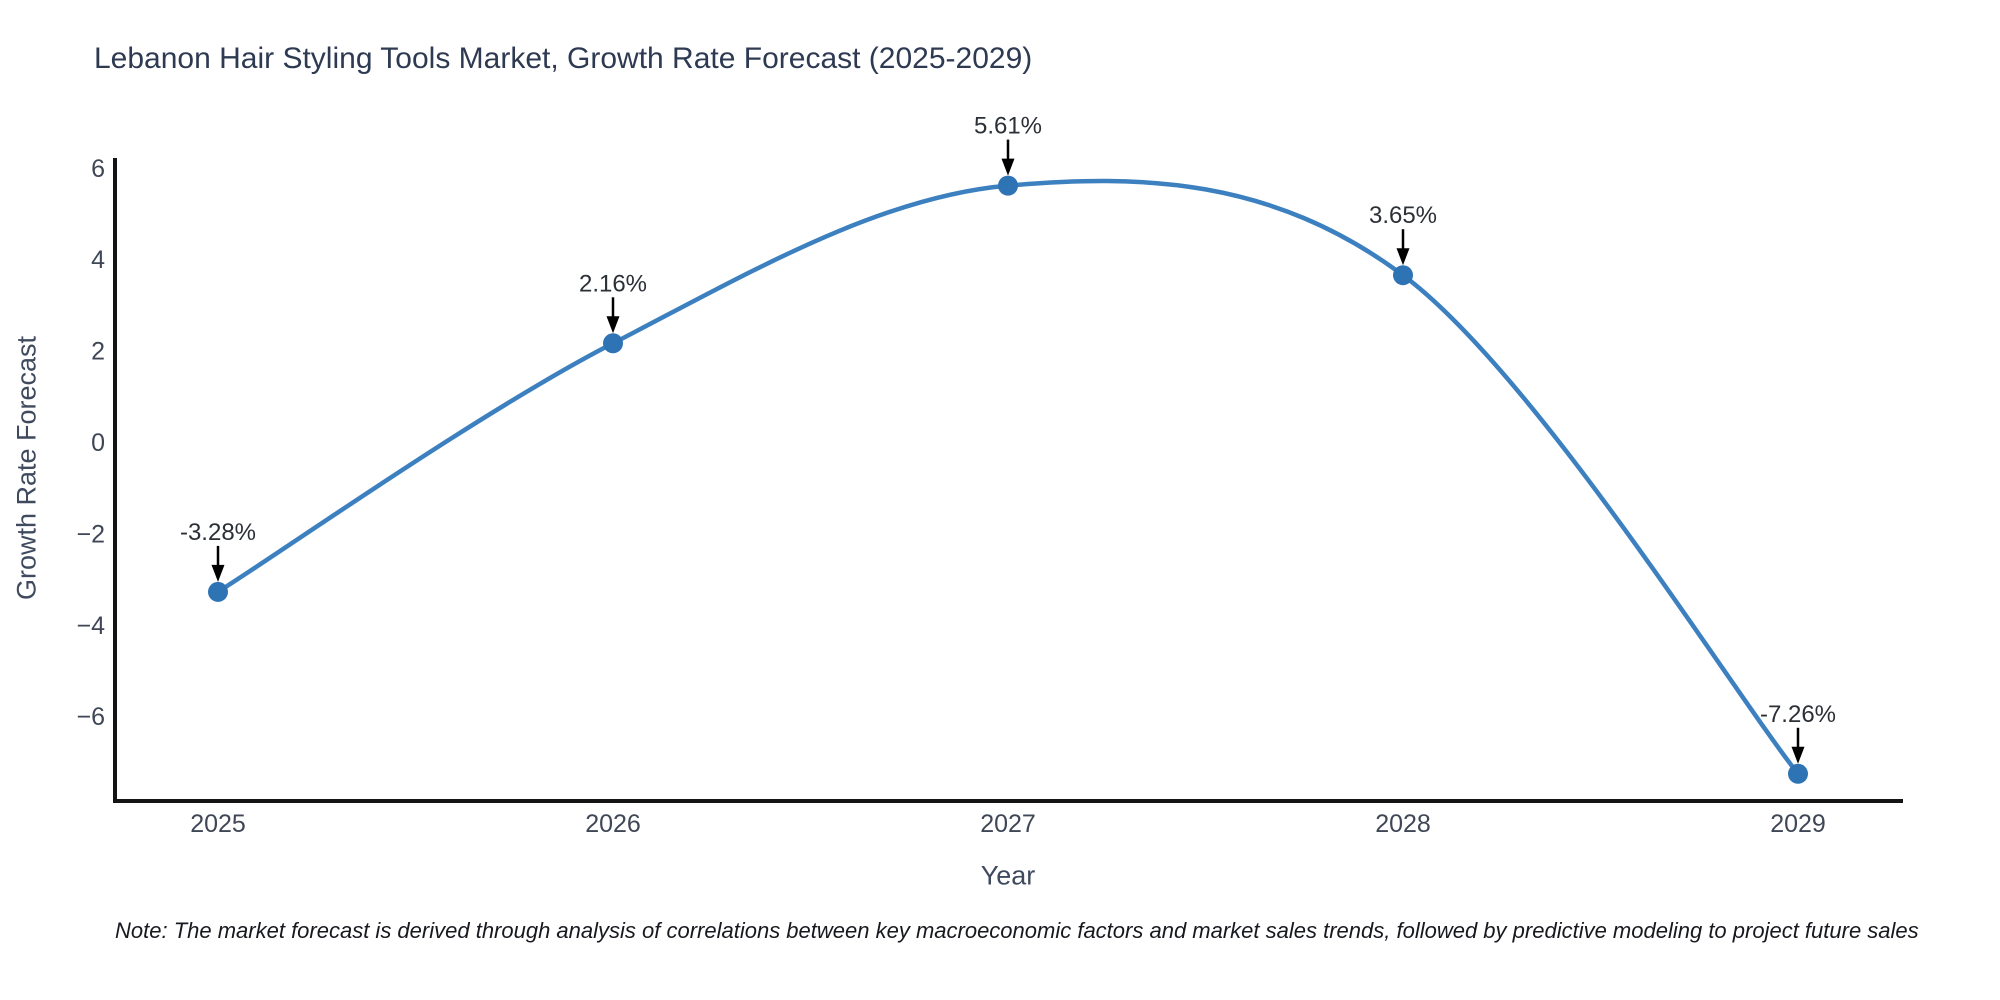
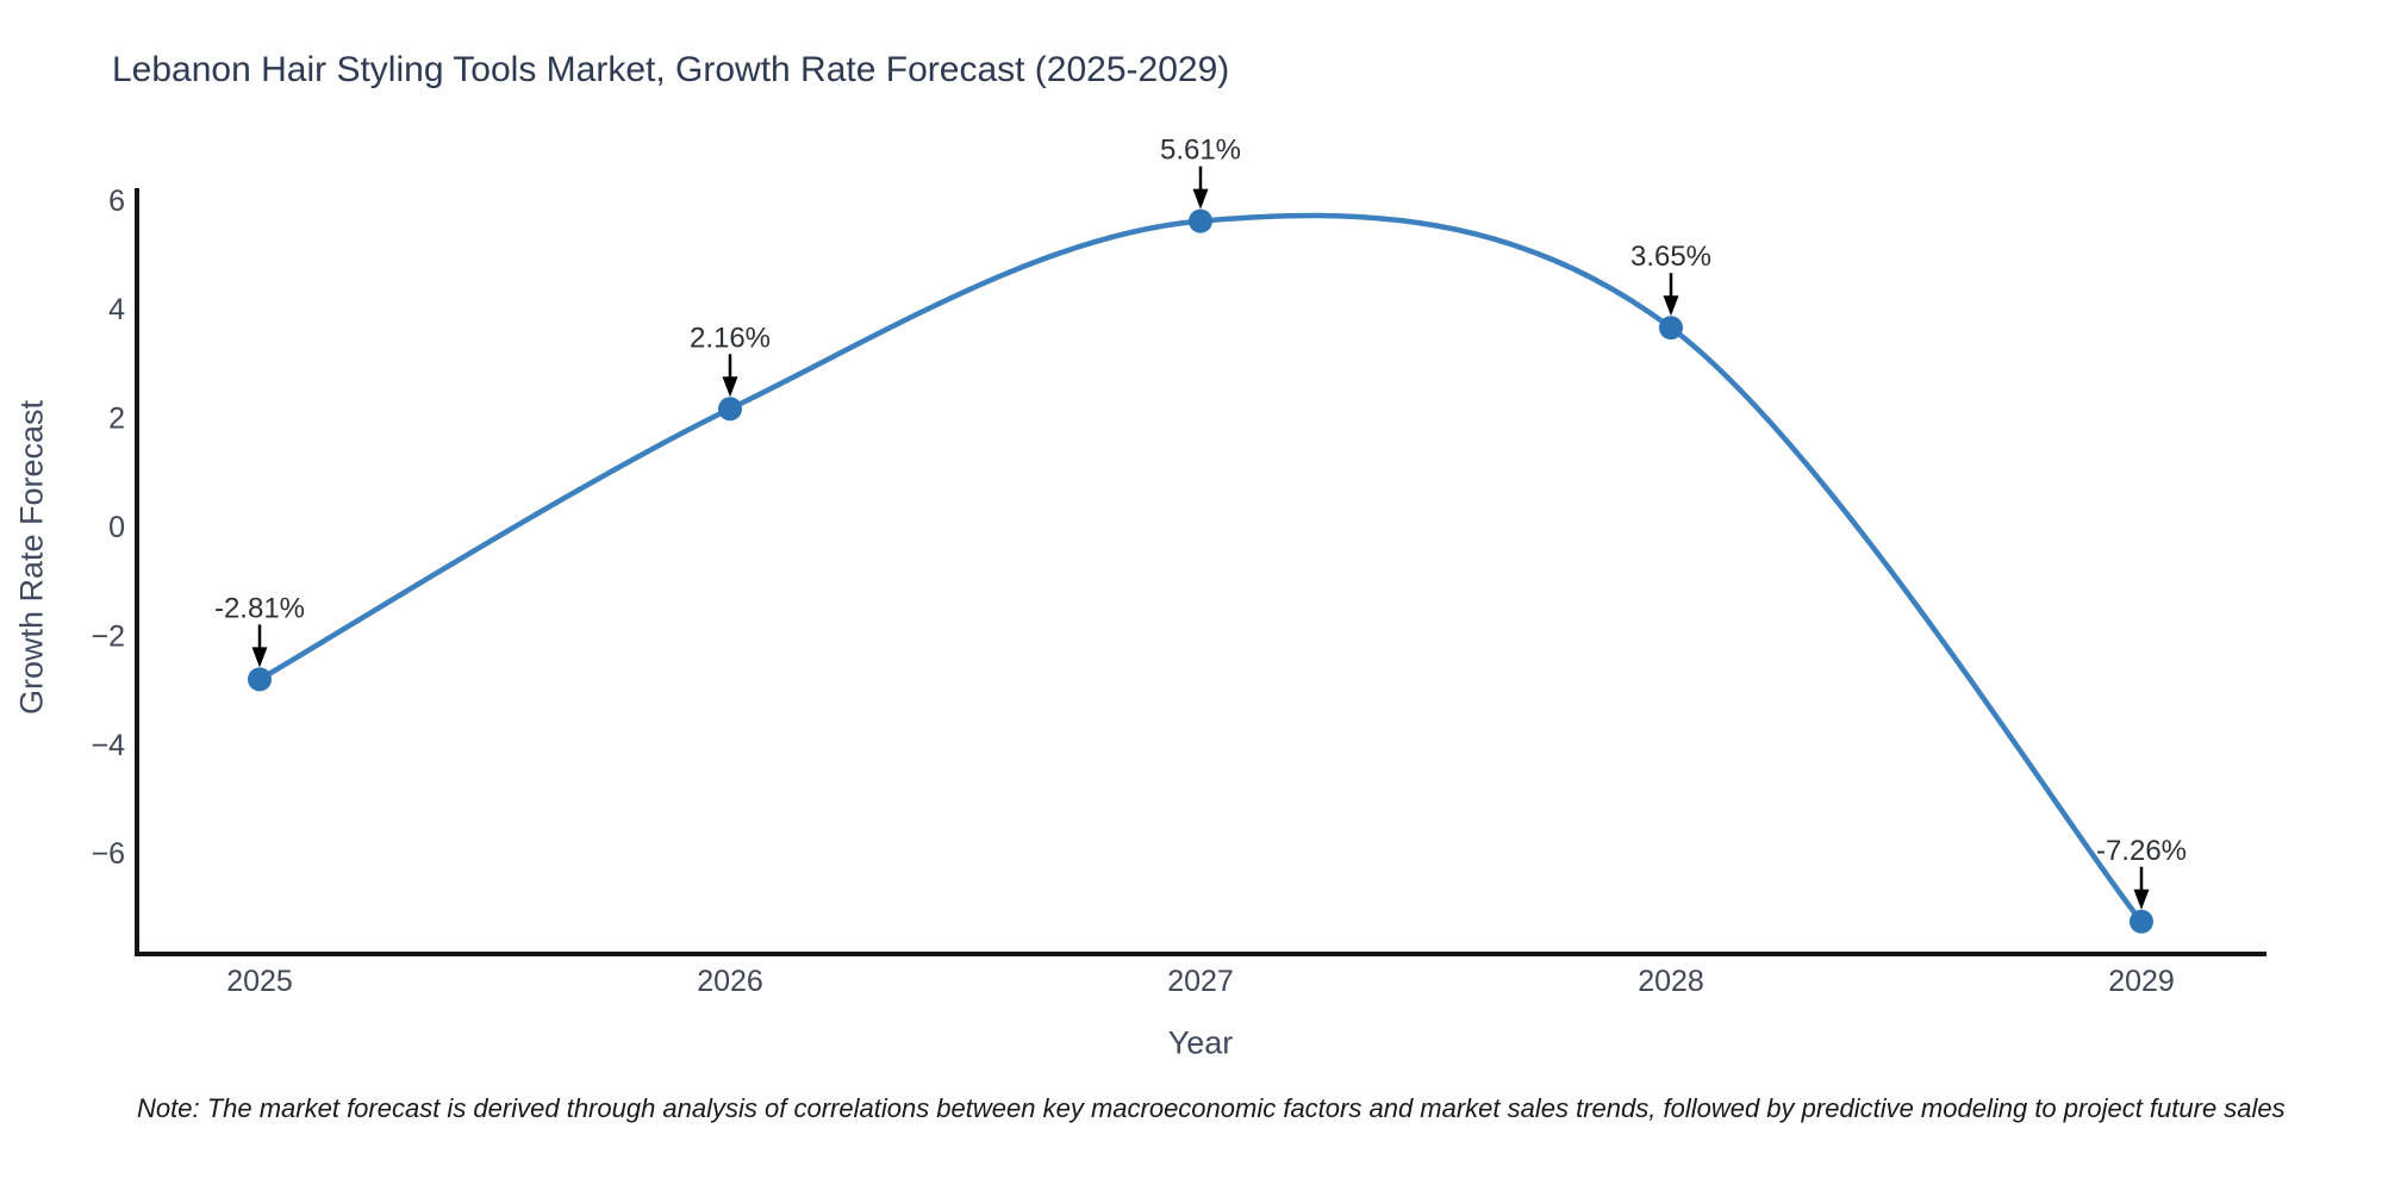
2025: -3.28% -> -2.81%
